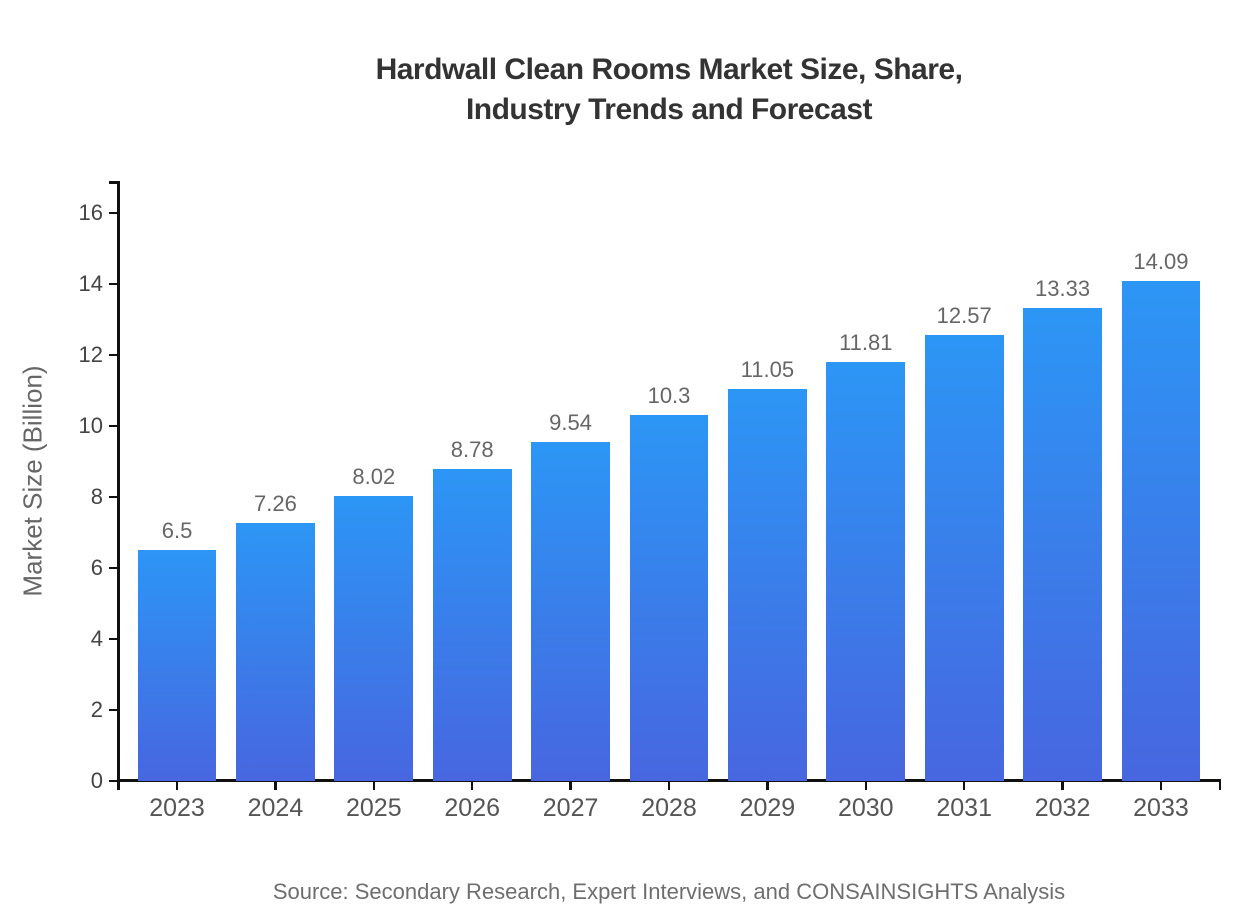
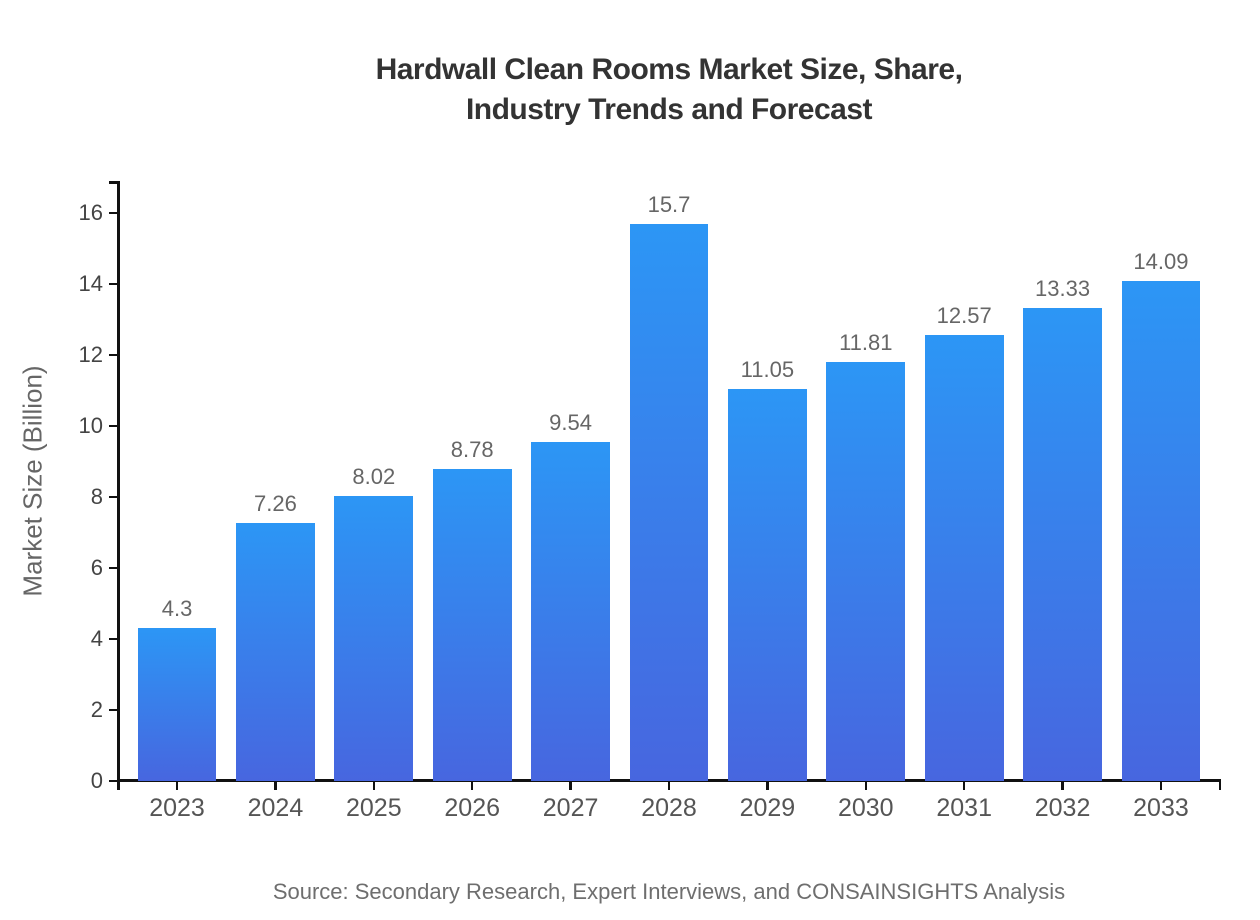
2023: 6.5 -> 4.3
2028: 10.3 -> 15.7
